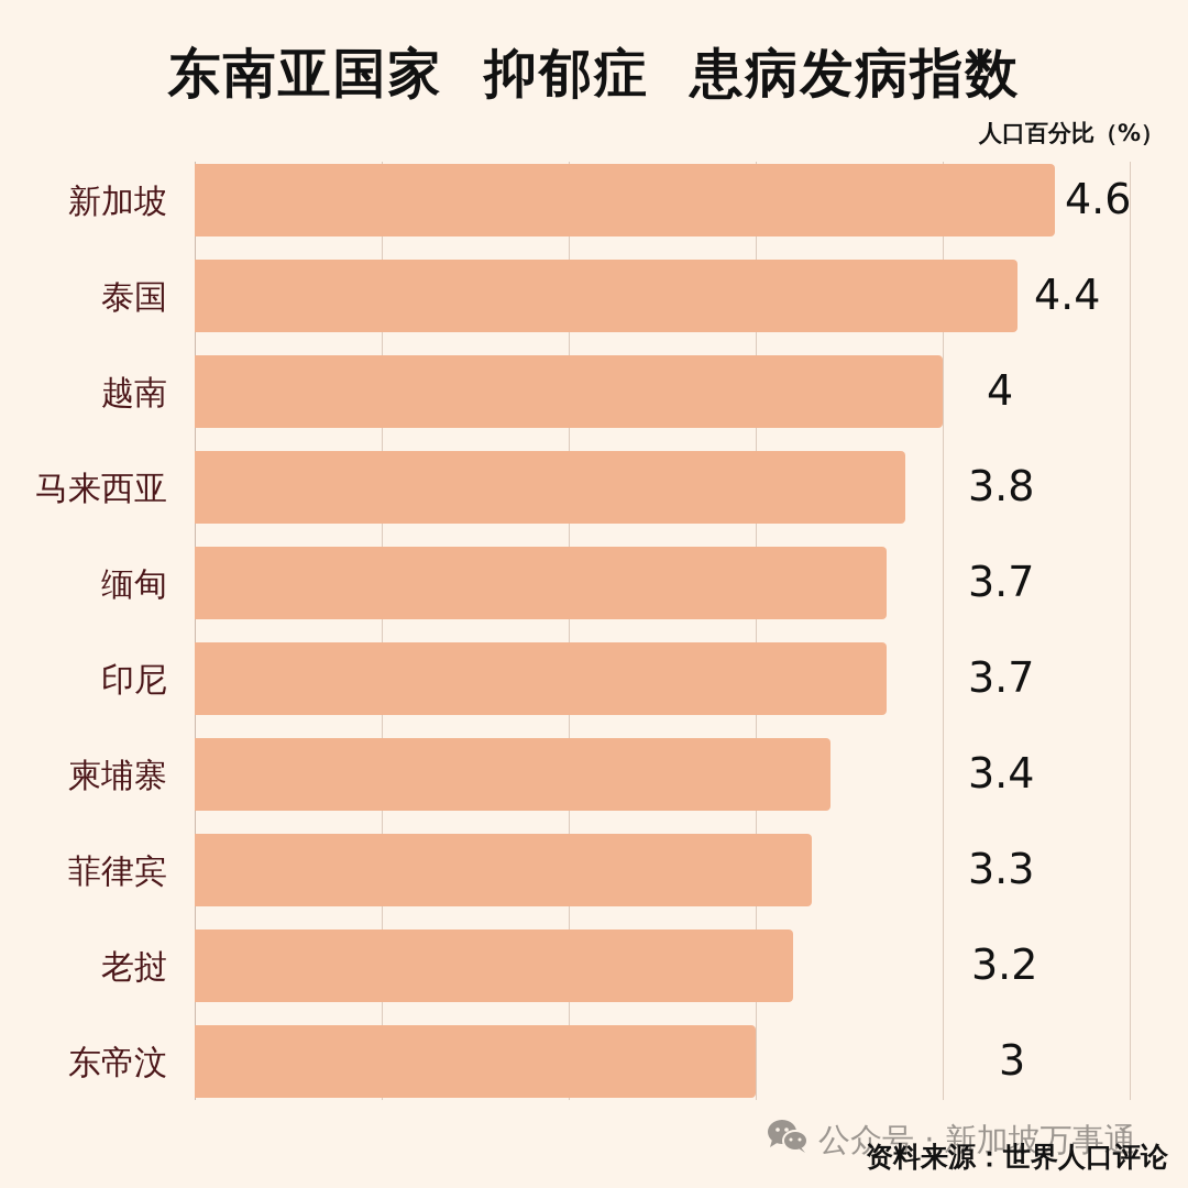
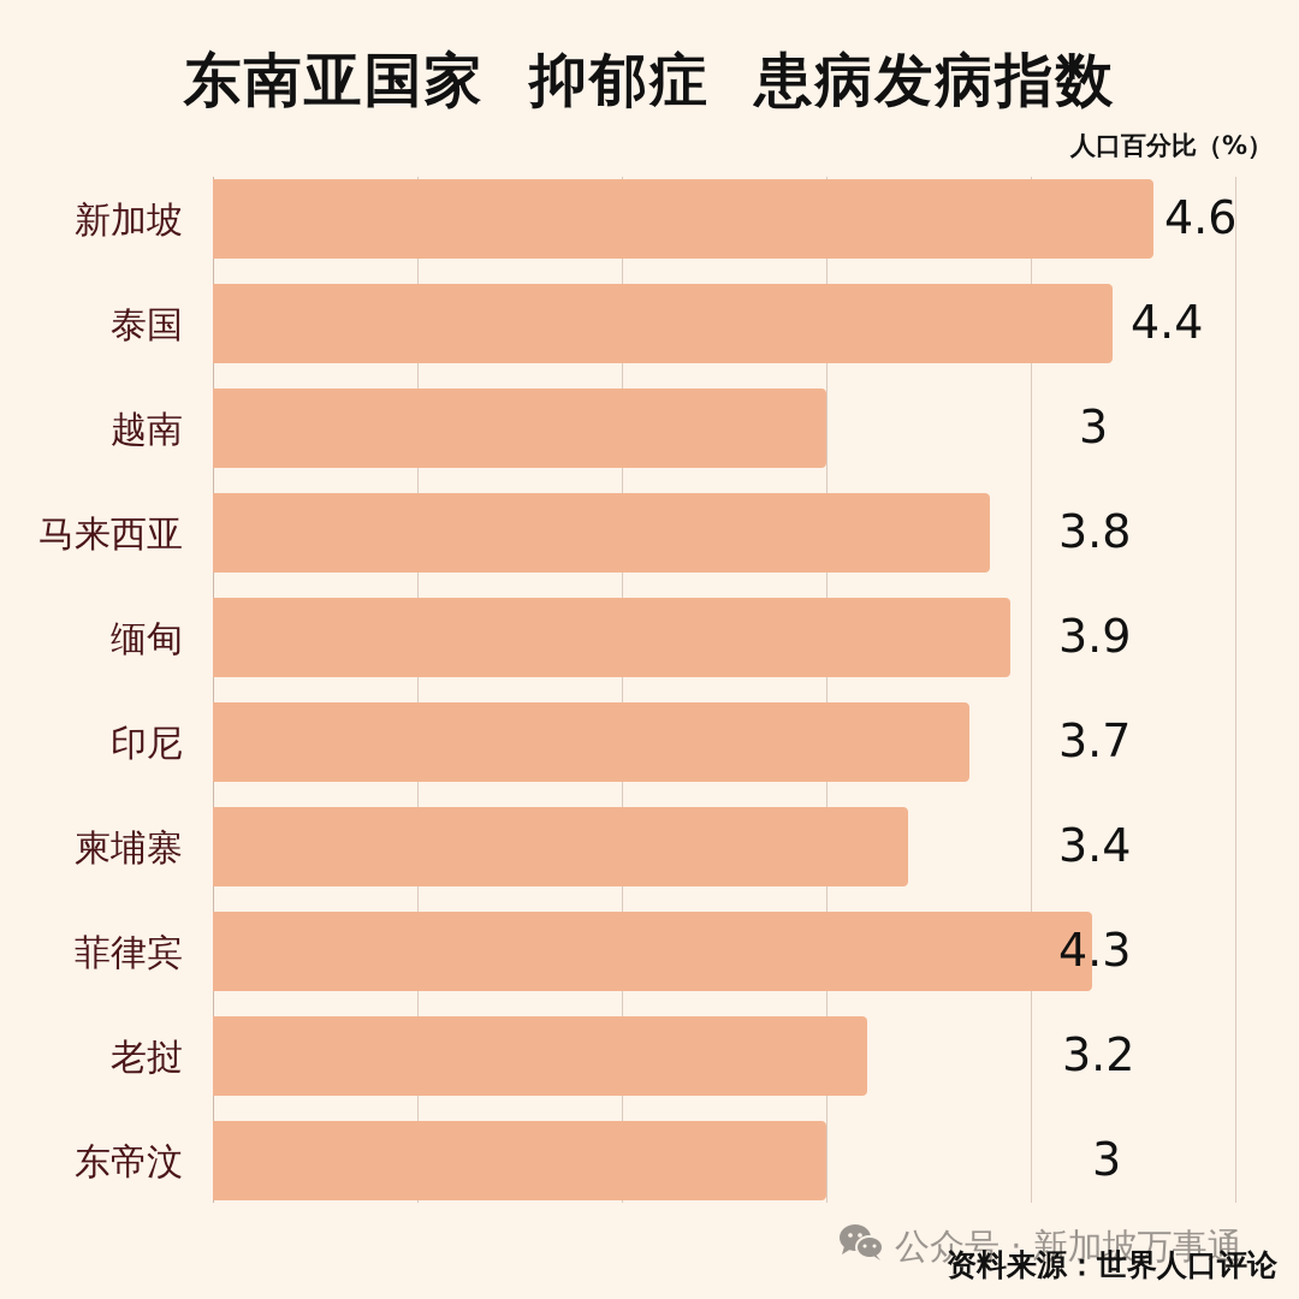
越南: 4 -> 3
缅甸: 3.7 -> 3.9
菲律宾: 3.3 -> 4.3
